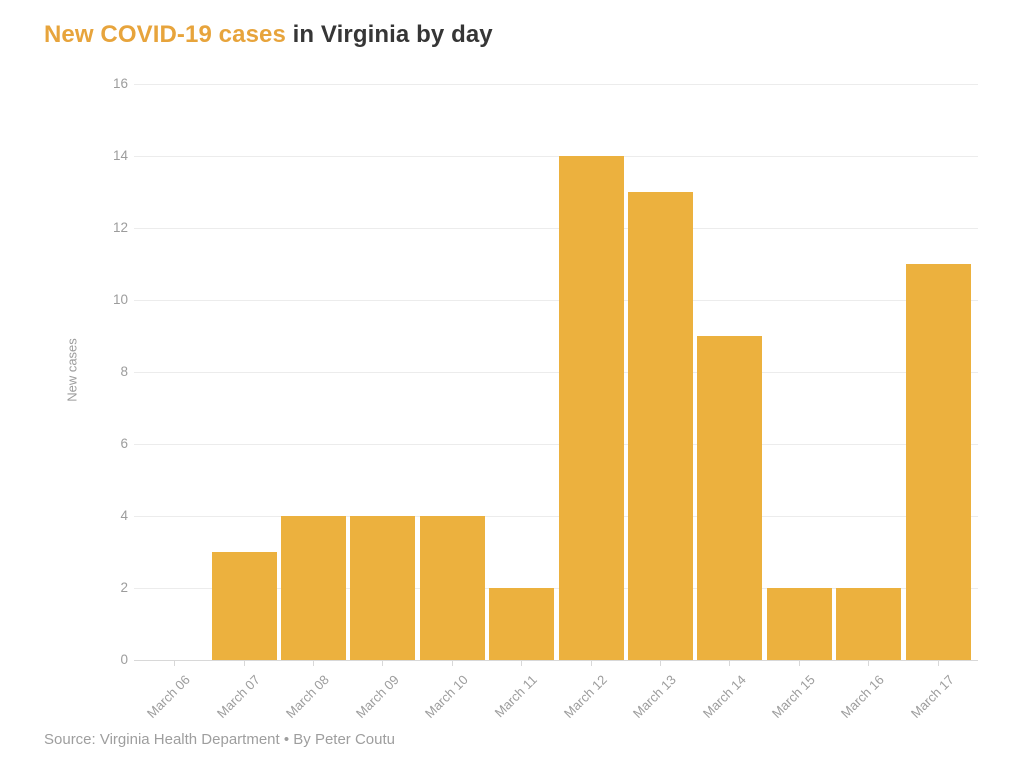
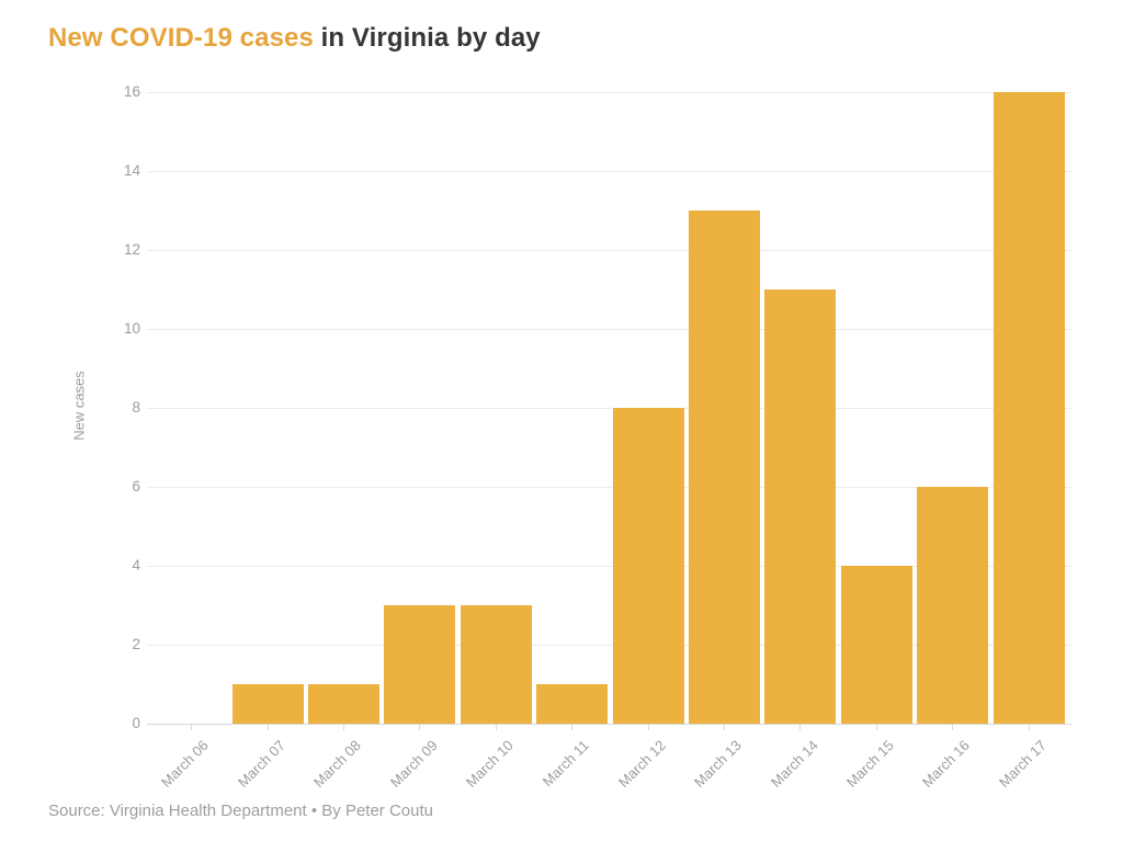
March 07: 3 -> 1
March 08: 4 -> 1
March 09: 4 -> 3
March 10: 4 -> 3
March 11: 2 -> 1
March 12: 14 -> 8
March 14: 9 -> 11
March 15: 2 -> 4
March 16: 2 -> 6
March 17: 11 -> 16
